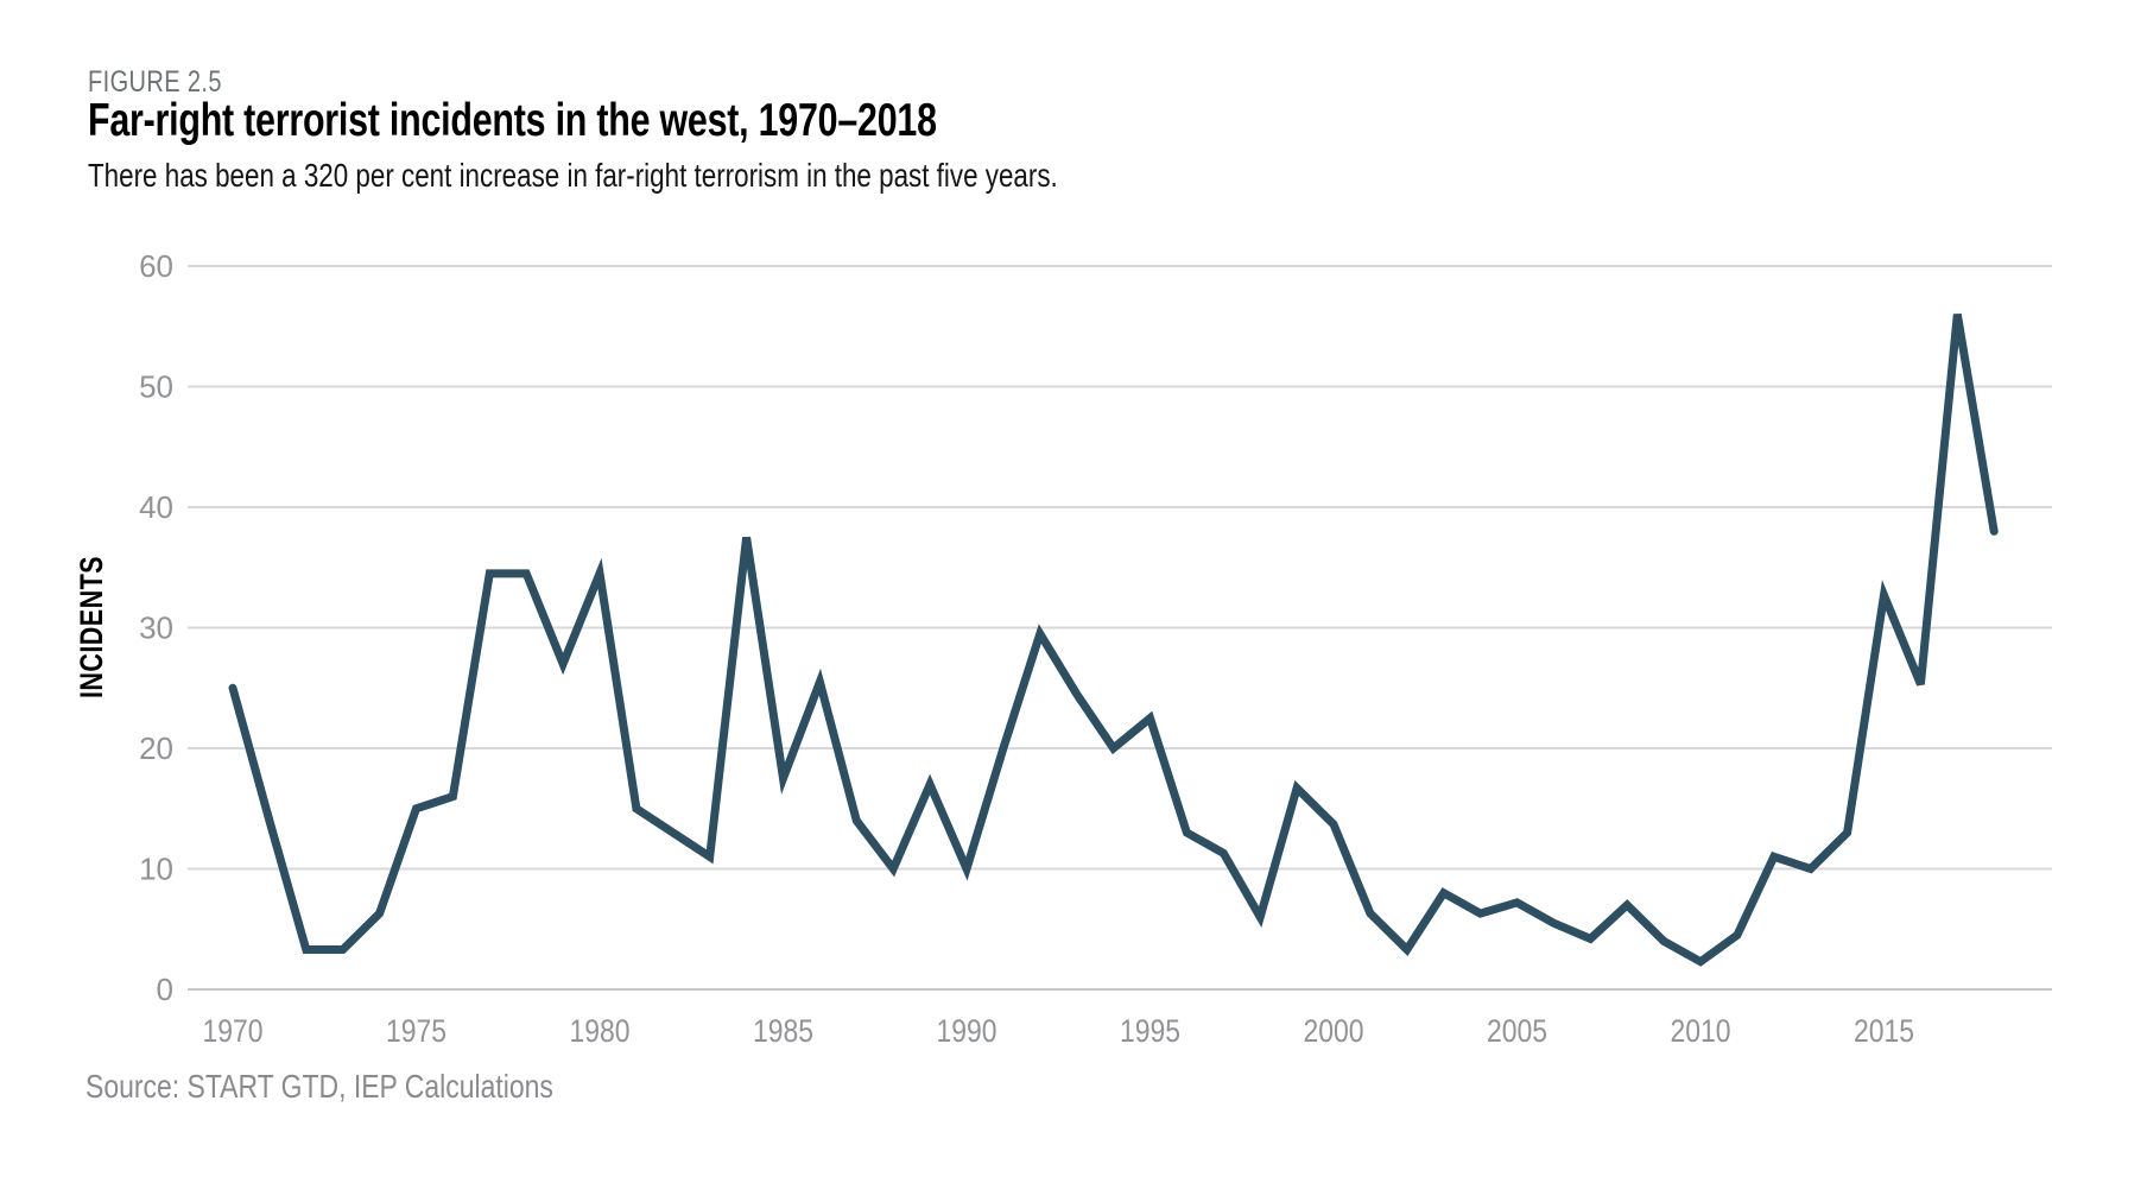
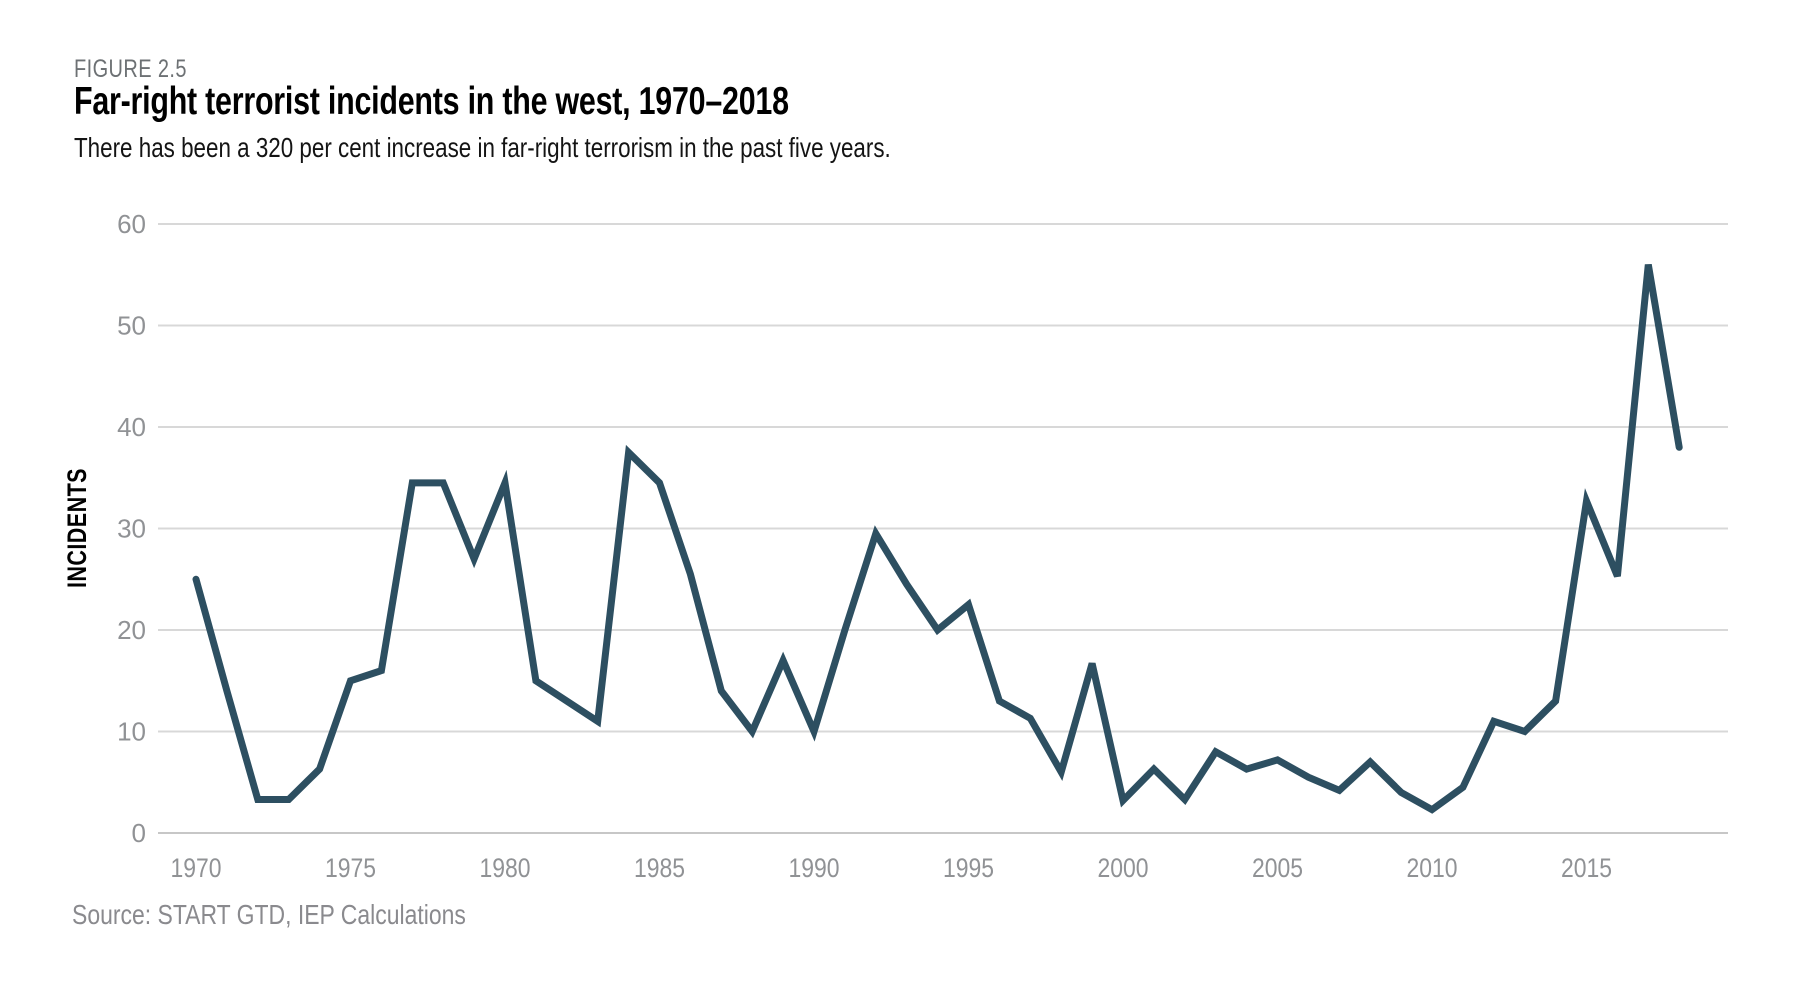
1985: 17.5 -> 34.5
2000: 13.7 -> 3.2
